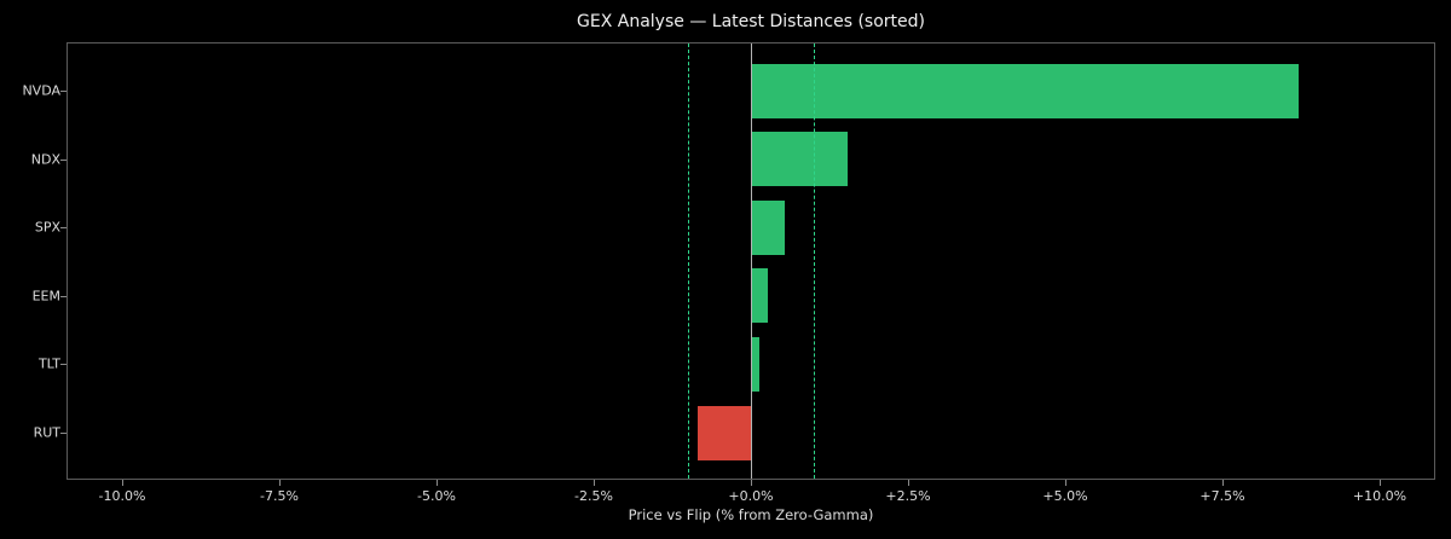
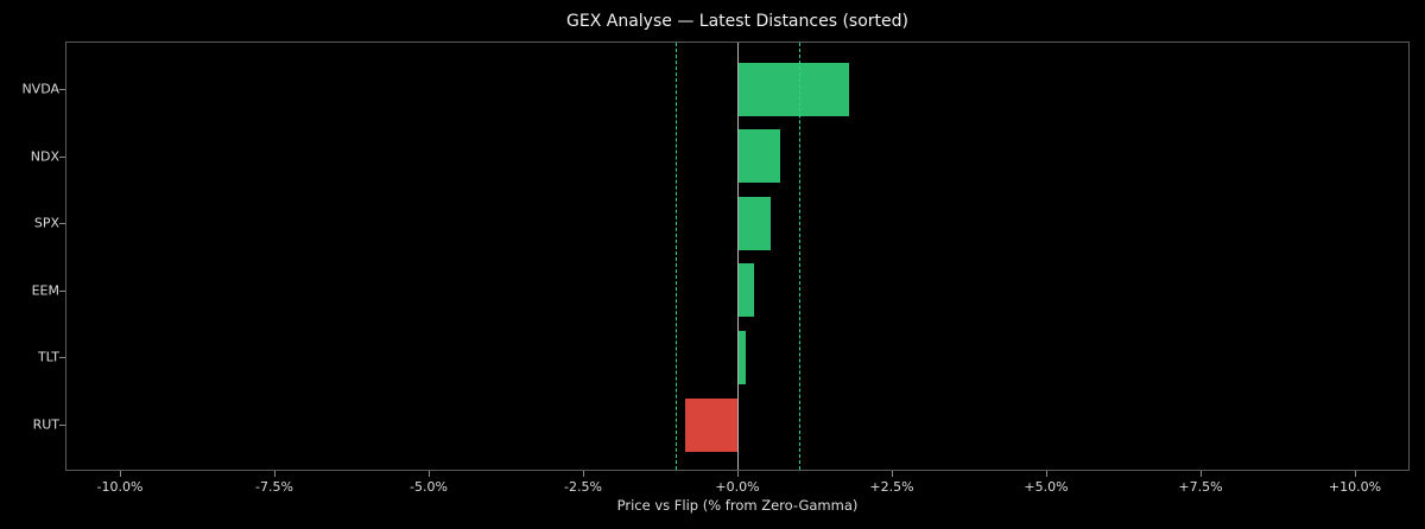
NVDA: 8.7% -> 1.8%
NDX: 1.5% -> 0.7%
